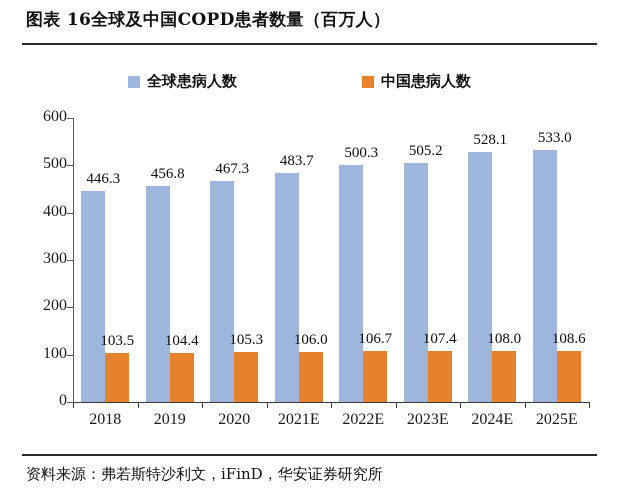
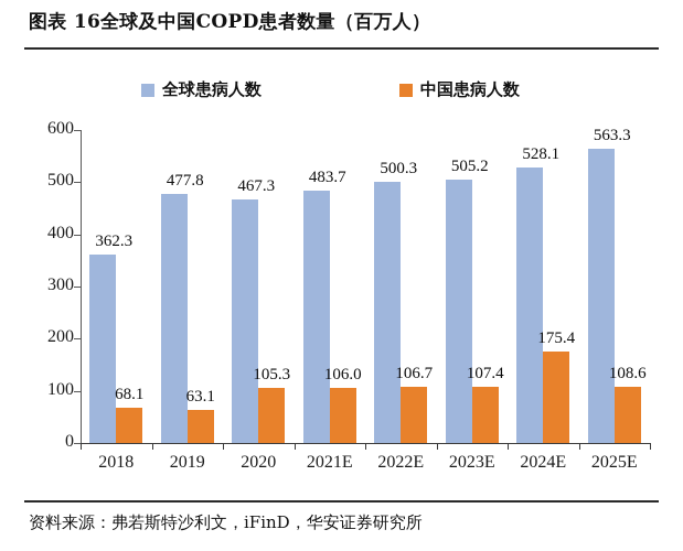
全球患病人数/2018: 446.3 -> 362.3
中国患病人数/2018: 103.5 -> 68.1
全球患病人数/2019: 456.8 -> 477.8
中国患病人数/2019: 104.4 -> 63.1
中国患病人数/2024E: 108.0 -> 175.4
全球患病人数/2025E: 533.0 -> 563.3
